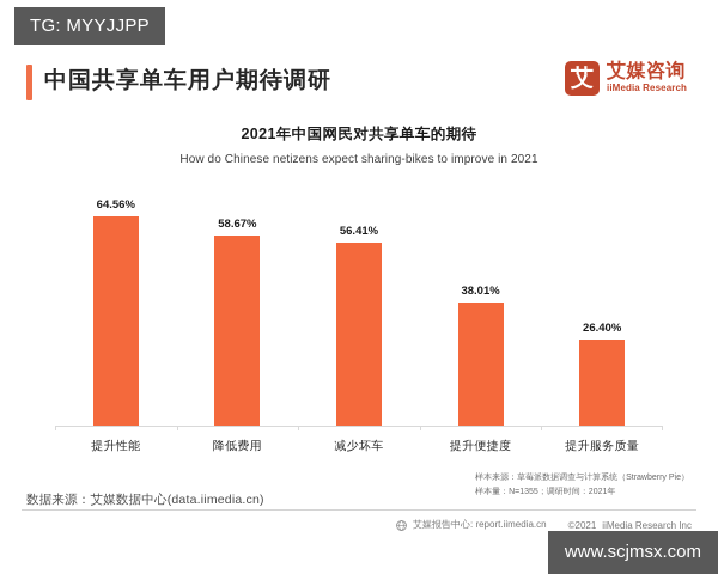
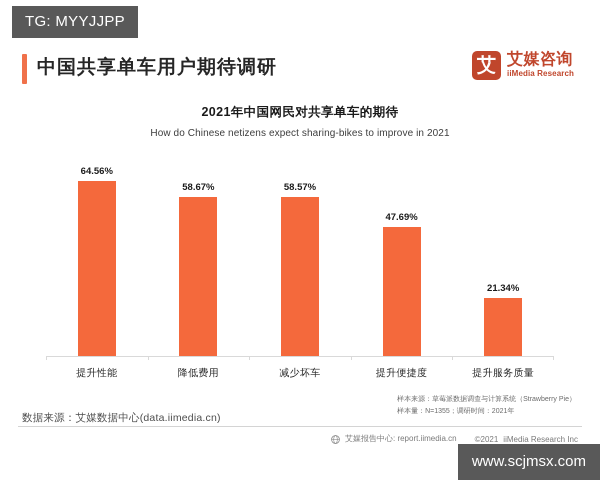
减少坏车: 56.41% -> 58.57%
提升便捷度: 38.01% -> 47.69%
提升服务质量: 26.40% -> 21.34%
